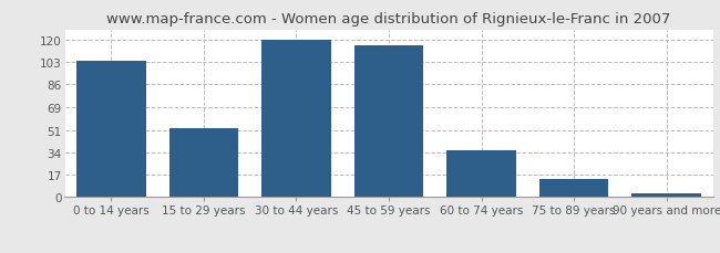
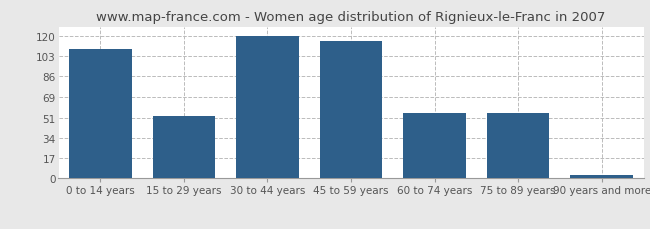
0 to 14 years: 104 -> 109
60 to 74 years: 36 -> 55
75 to 89 years: 14 -> 55
